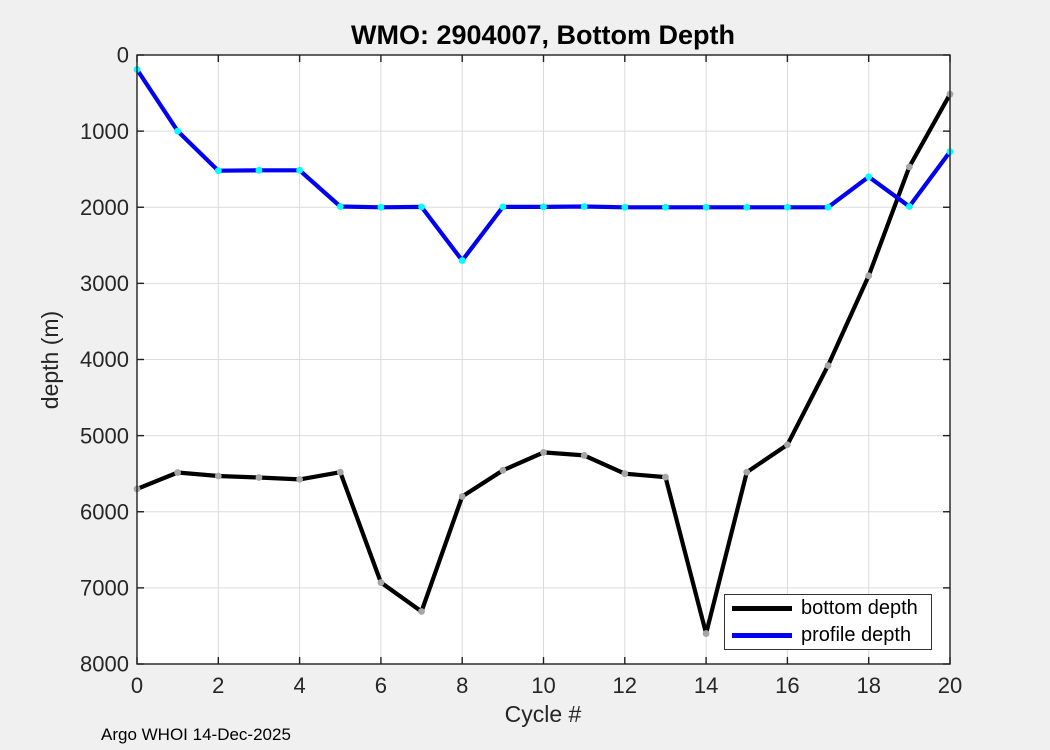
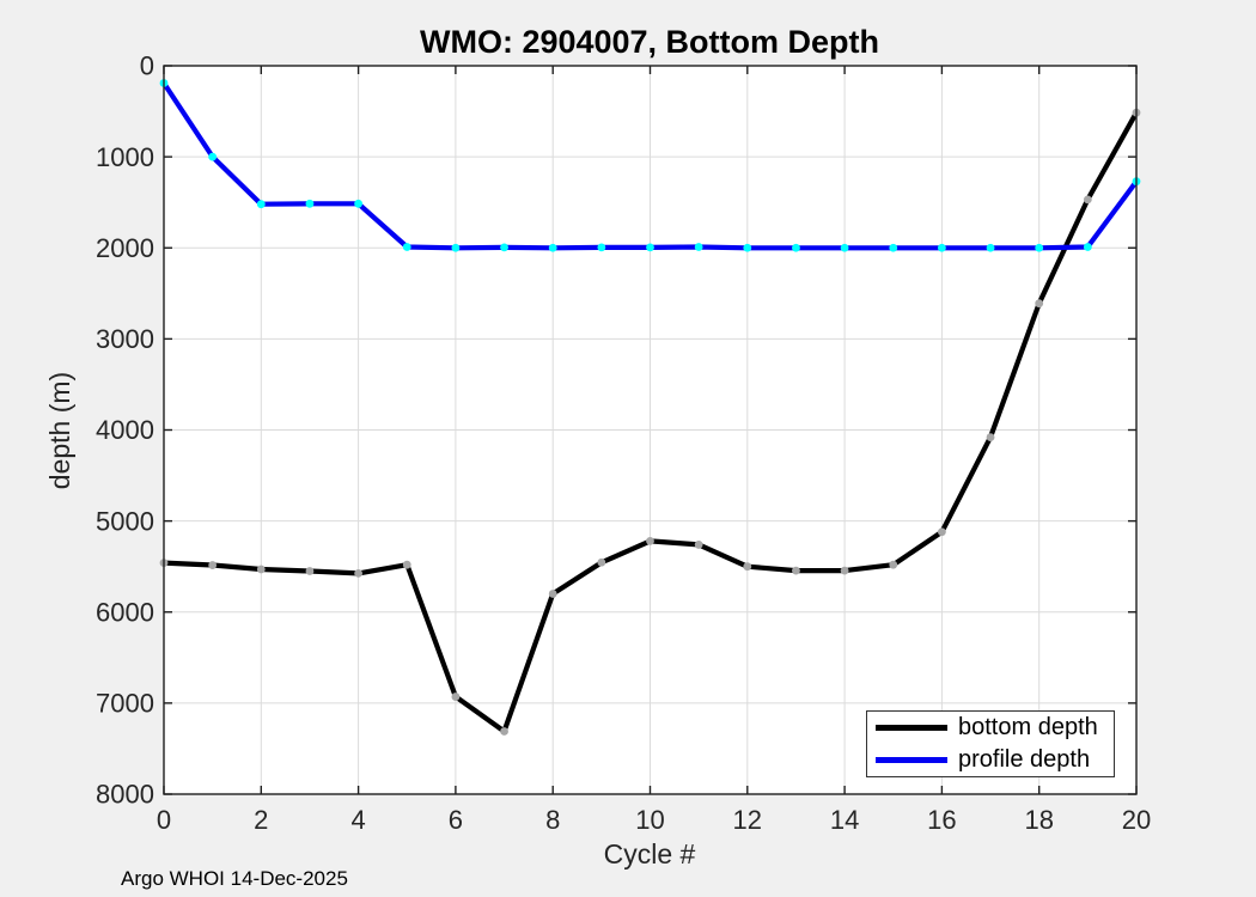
bottom depth/0: 5700 -> 5500
profile depth/8: 2700 -> 2000
bottom depth/14: 7600 -> 5500
bottom depth/18: 2900 -> 2600
profile depth/18: 1600 -> 2000
